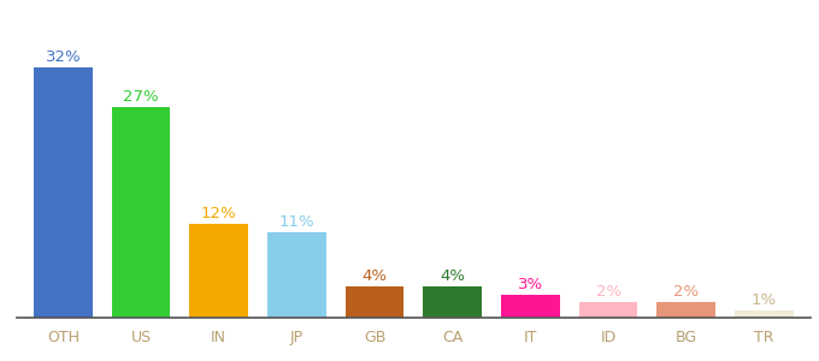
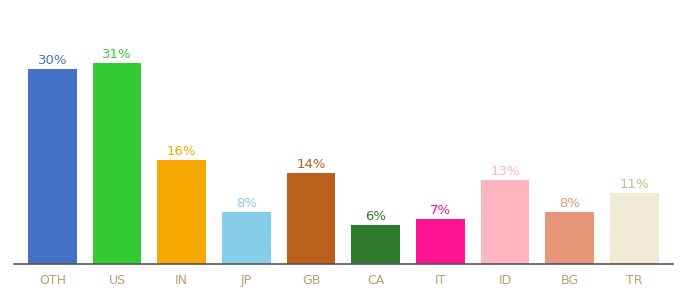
OTH: 32% -> 30%
US: 27% -> 31%
IN: 12% -> 16%
JP: 11% -> 8%
GB: 4% -> 14%
CA: 4% -> 6%
IT: 3% -> 7%
ID: 2% -> 13%
BG: 2% -> 8%
TR: 1% -> 11%
